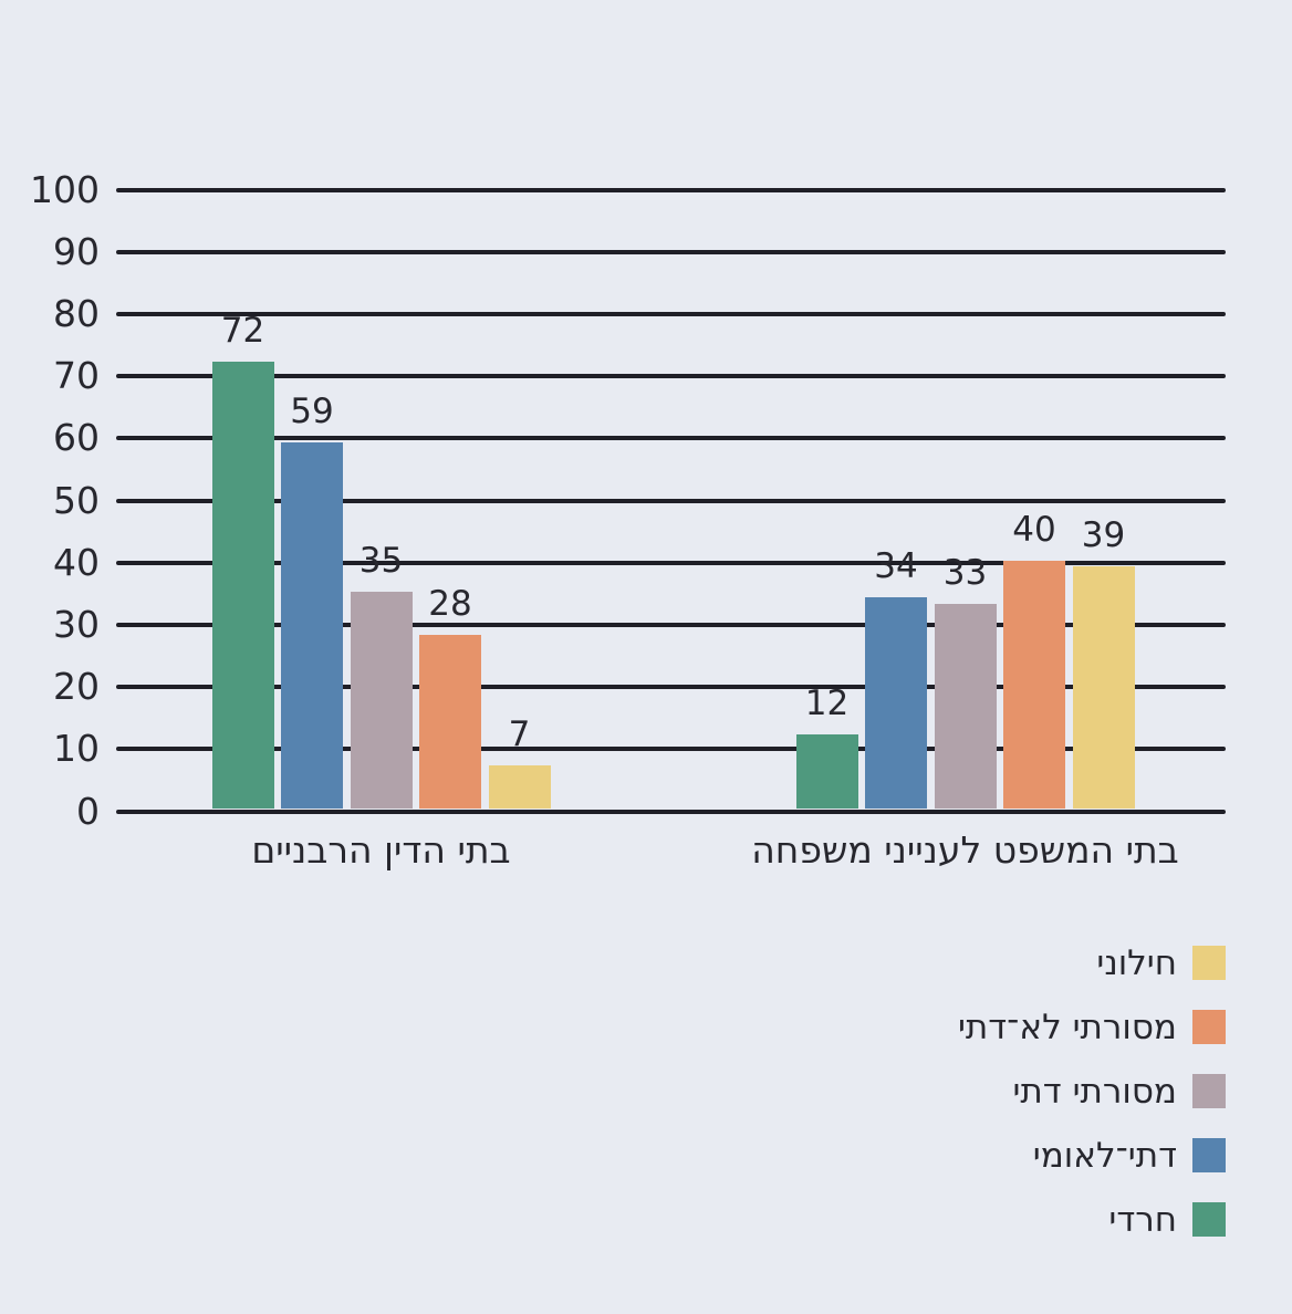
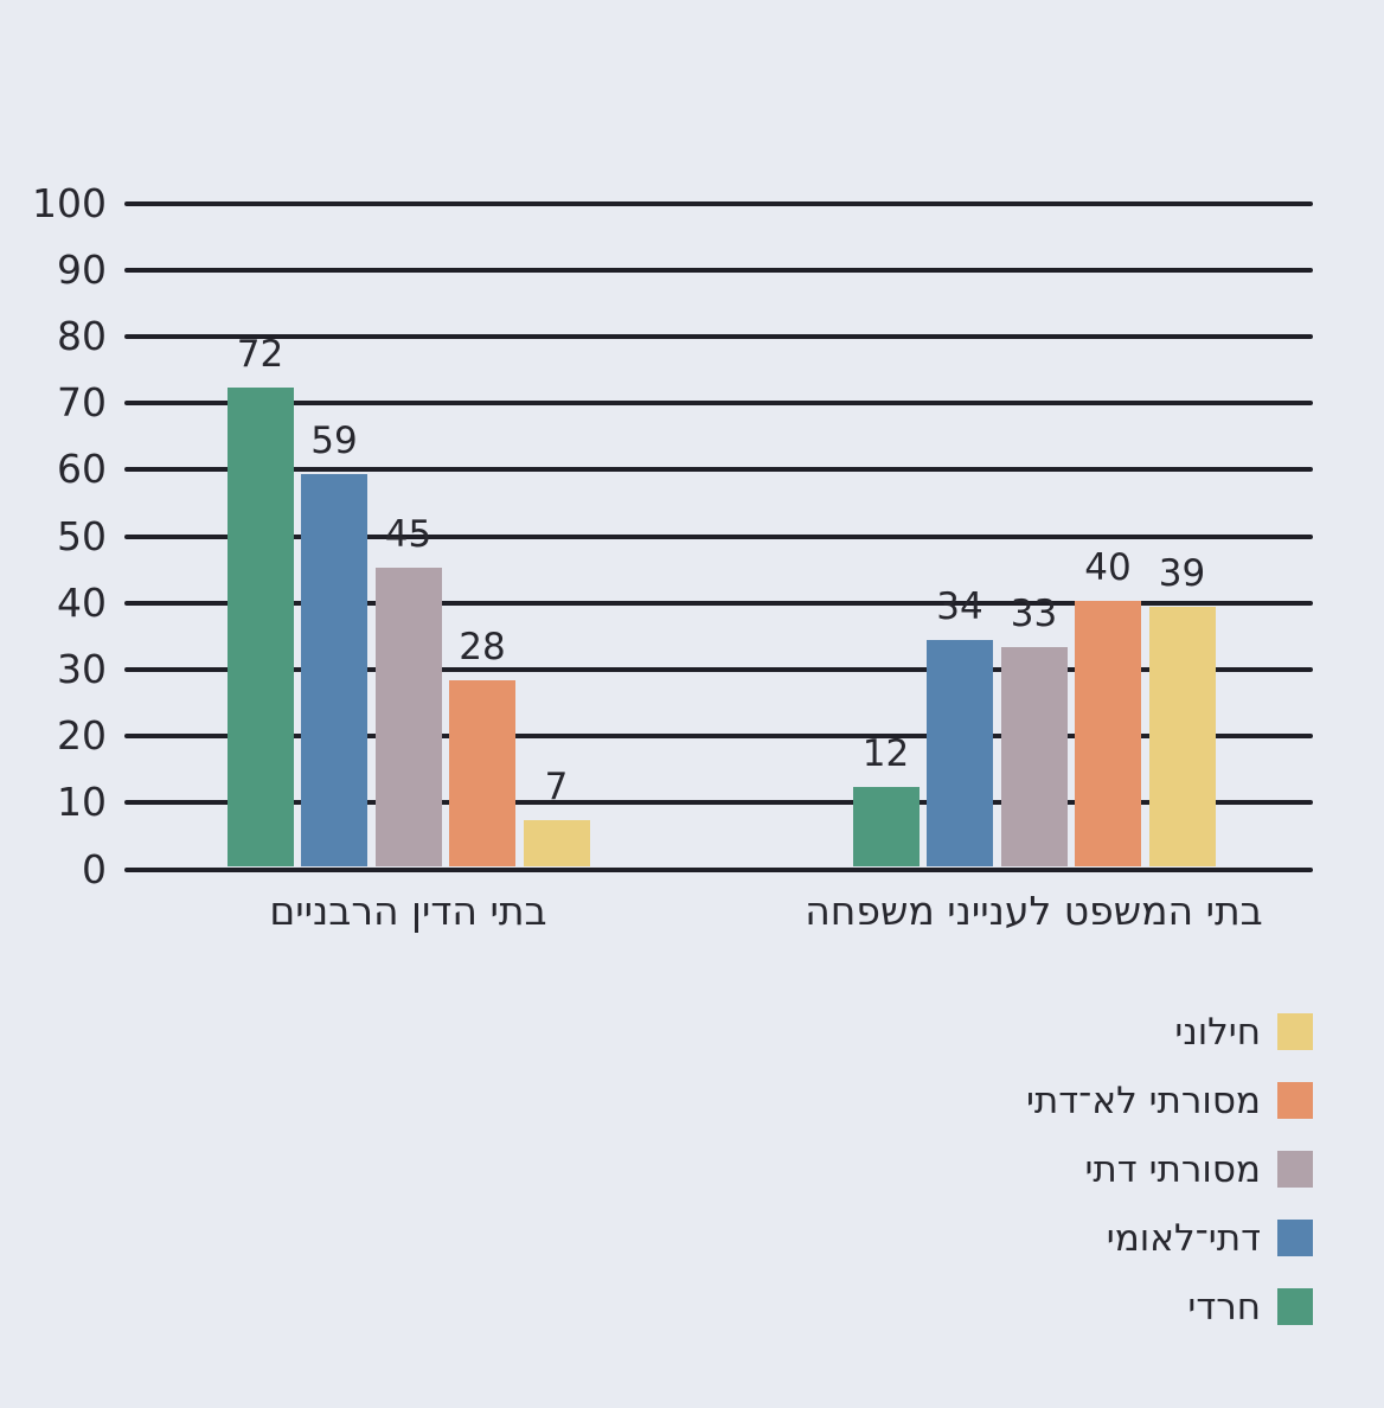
מסורתי דתי/בתי הדין הרבניים: 35 -> 45
